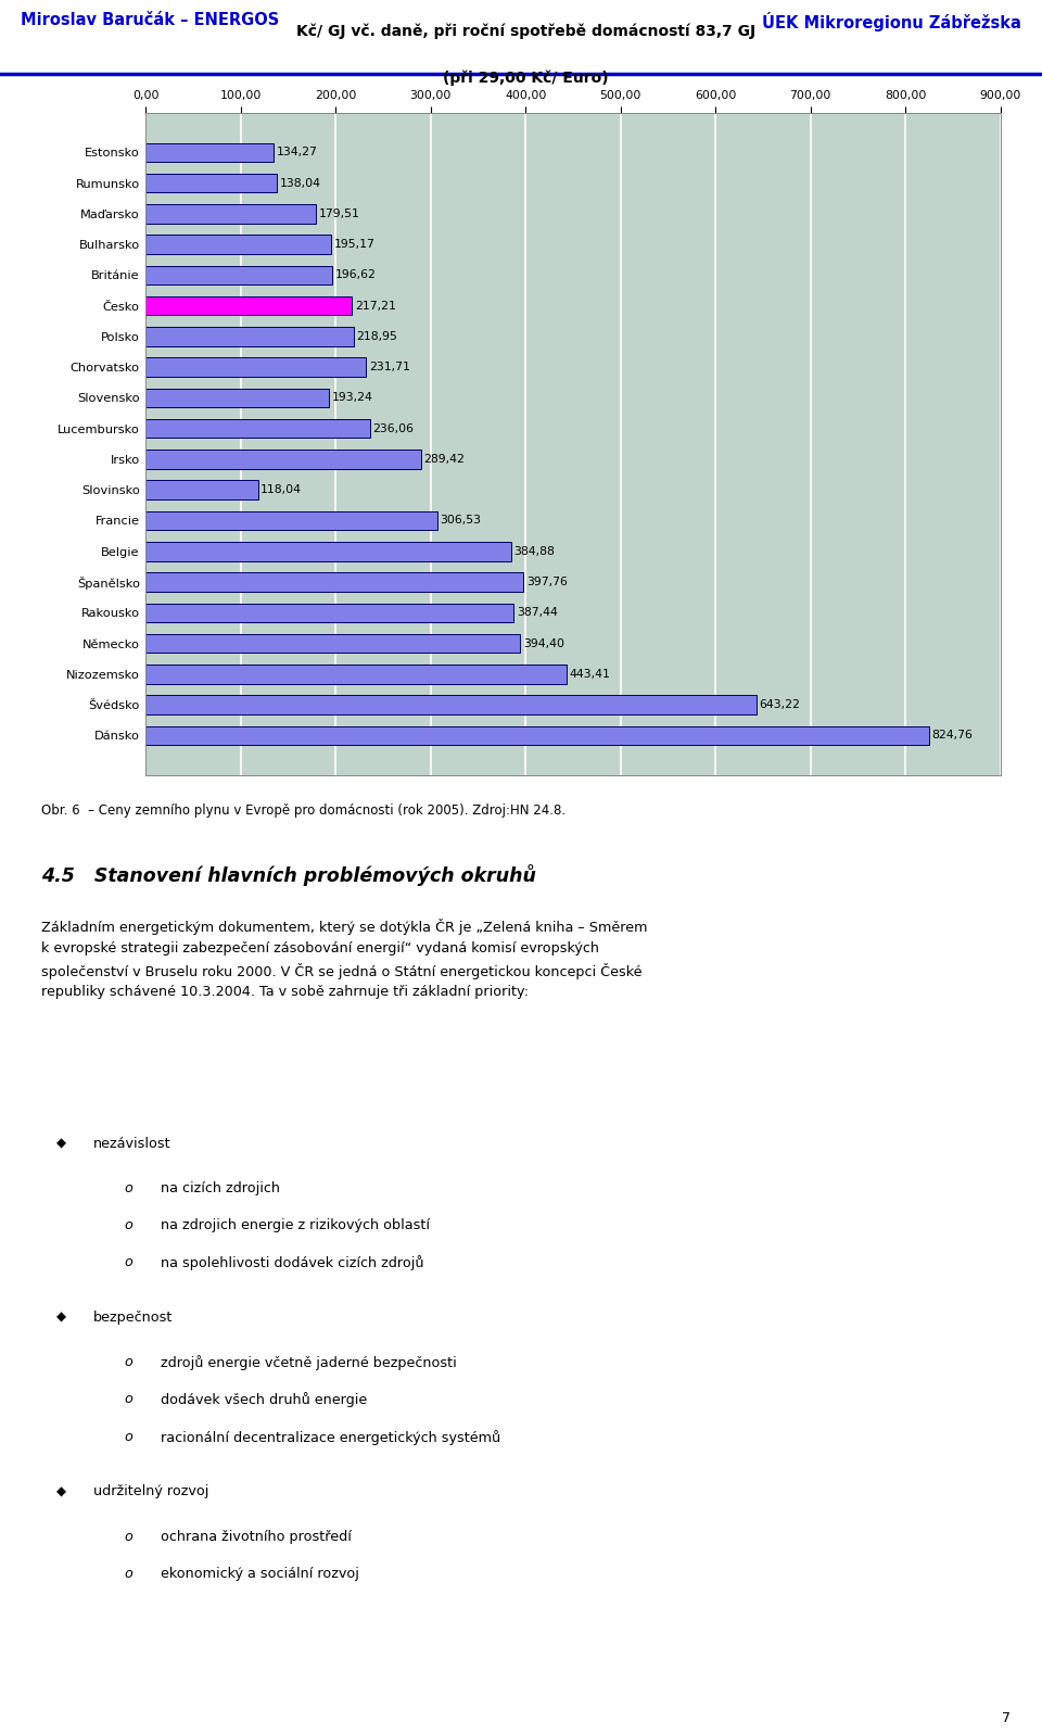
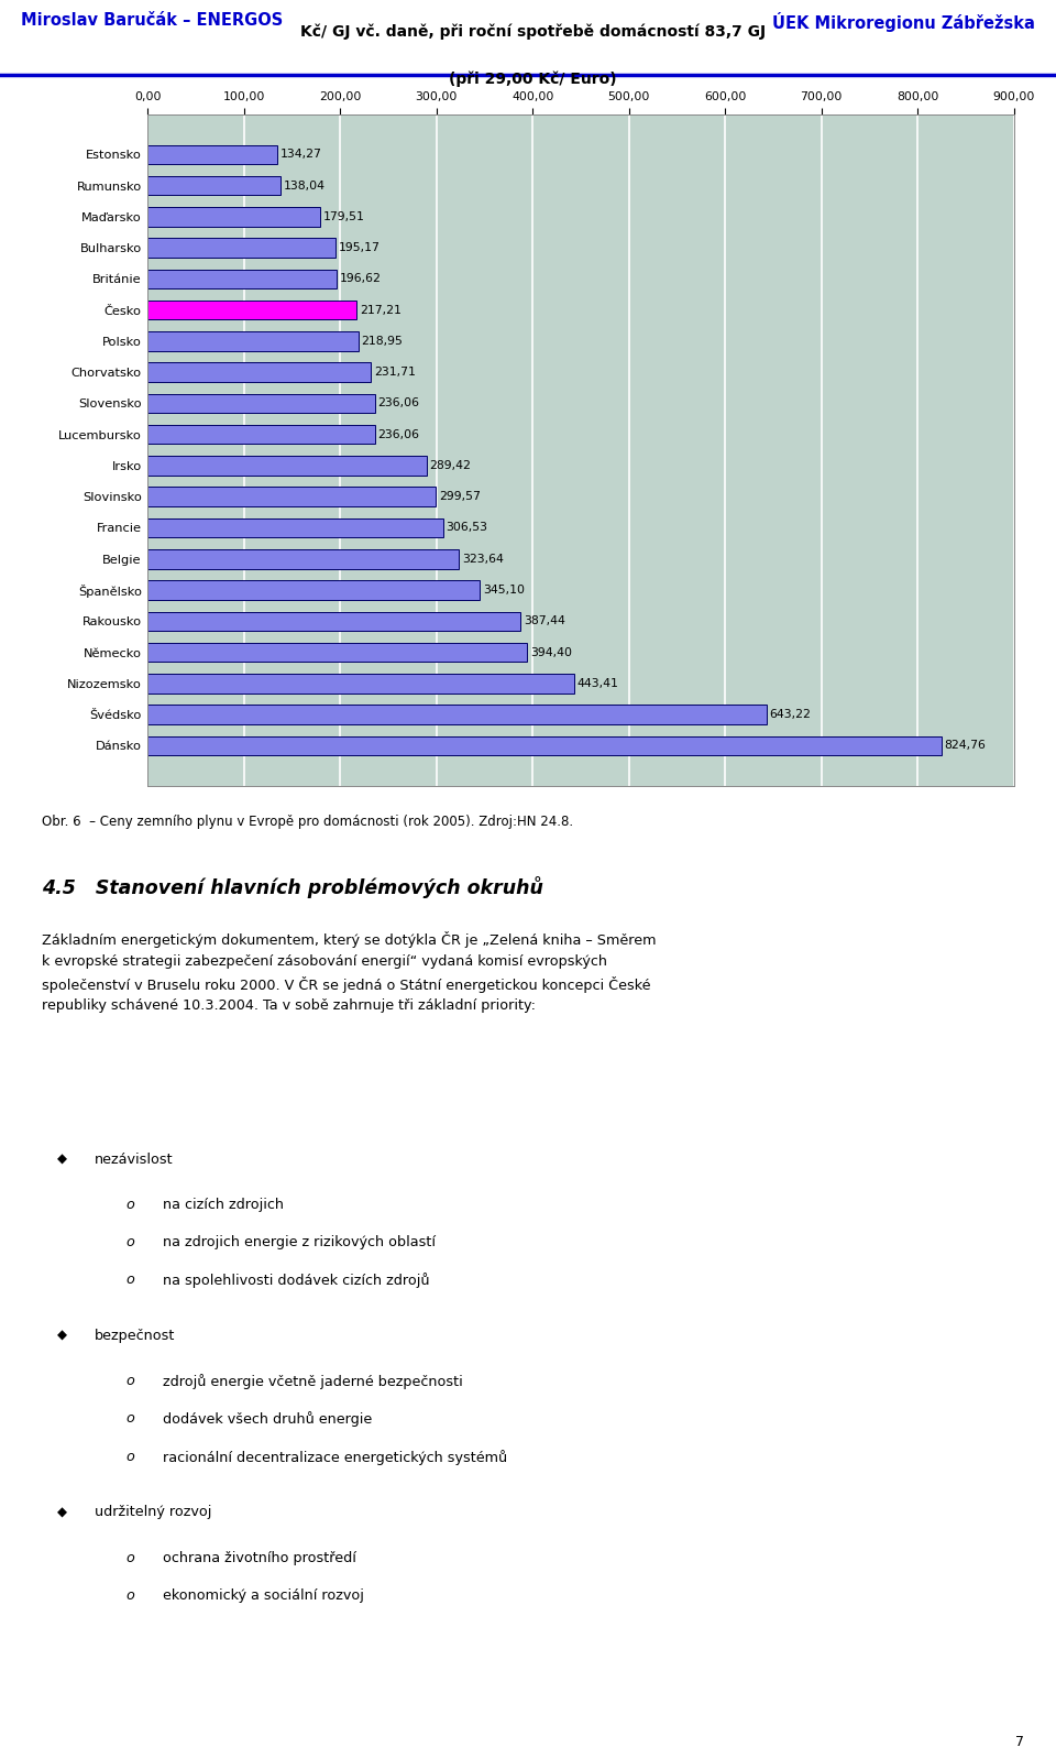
Slovensko: 193,24 -> 236,06
Slovinsko: 118,04 -> 299,57
Belgie: 384,88 -> 323,64
Španělsko: 397,76 -> 345,10
